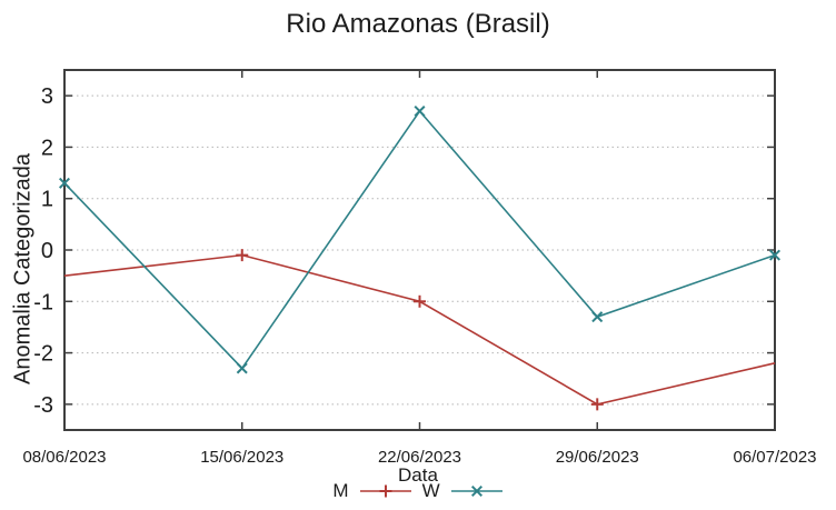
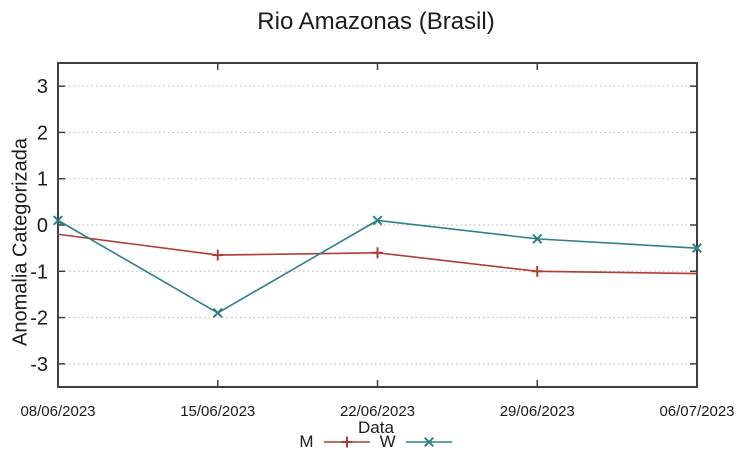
M/08/06/2023: -0.5 -> -0.2
W/08/06/2023: 1.3 -> 0.1
M/15/06/2023: -0.1 -> -0.7
W/15/06/2023: -2.3 -> -1.9
M/22/06/2023: -1.0 -> -0.6
W/22/06/2023: 2.7 -> 0.1
M/29/06/2023: -3.0 -> -1.0
W/29/06/2023: -1.3 -> -0.3
M/06/07/2023: -2.2 -> -1.1
W/06/07/2023: -0.1 -> -0.5
